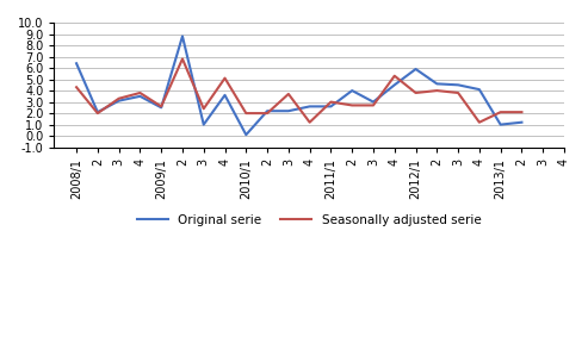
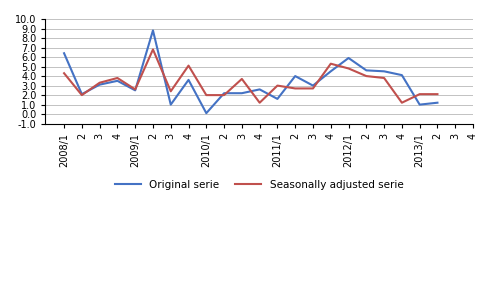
Original serie/2011/1: 2.6 -> 1.6
Seasonally adjusted serie/2012/1: 3.8 -> 4.8
